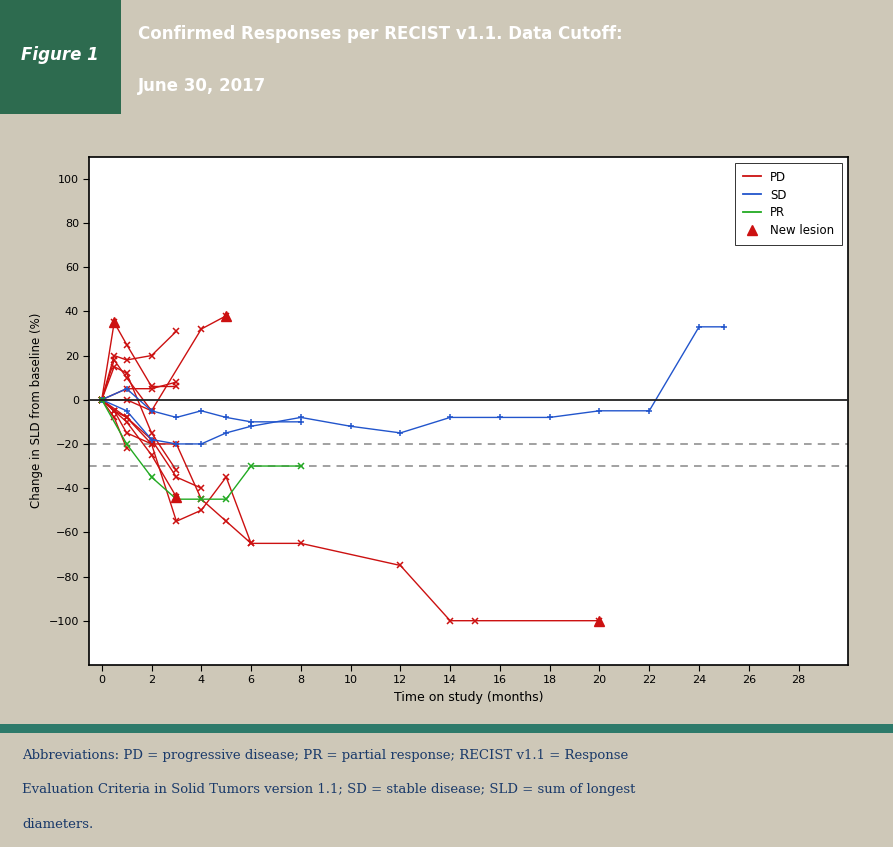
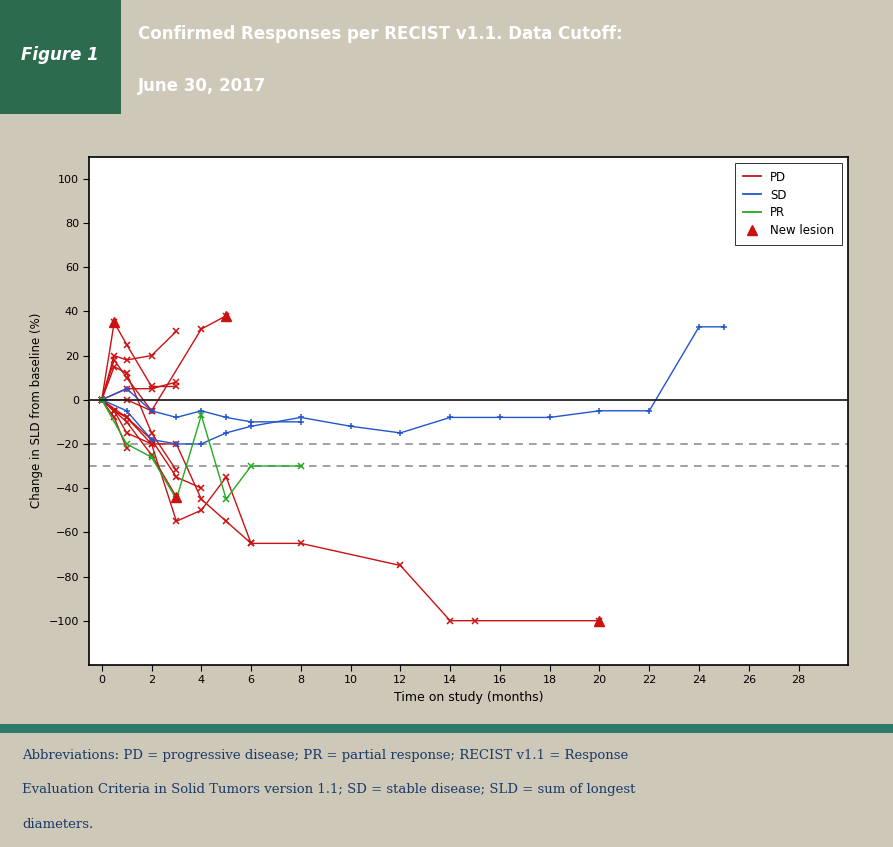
PR/2: -35 -> -26
PR/4: -45 -> -7
